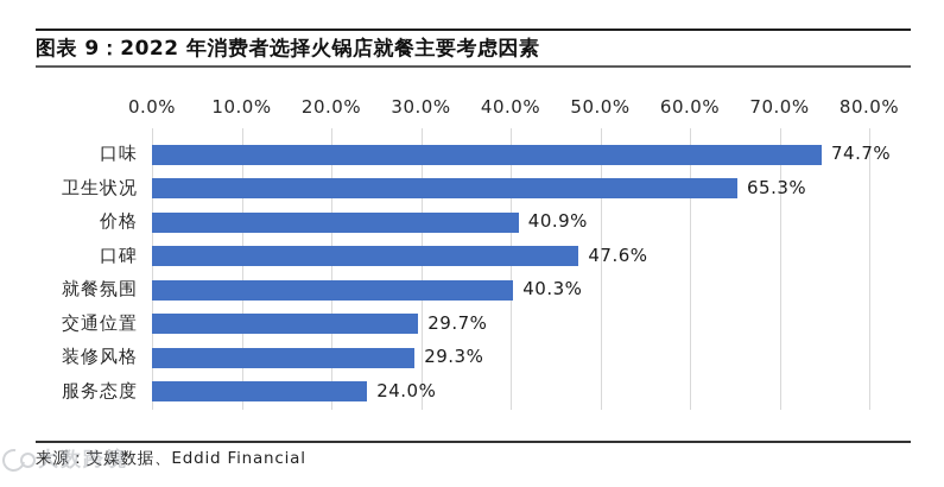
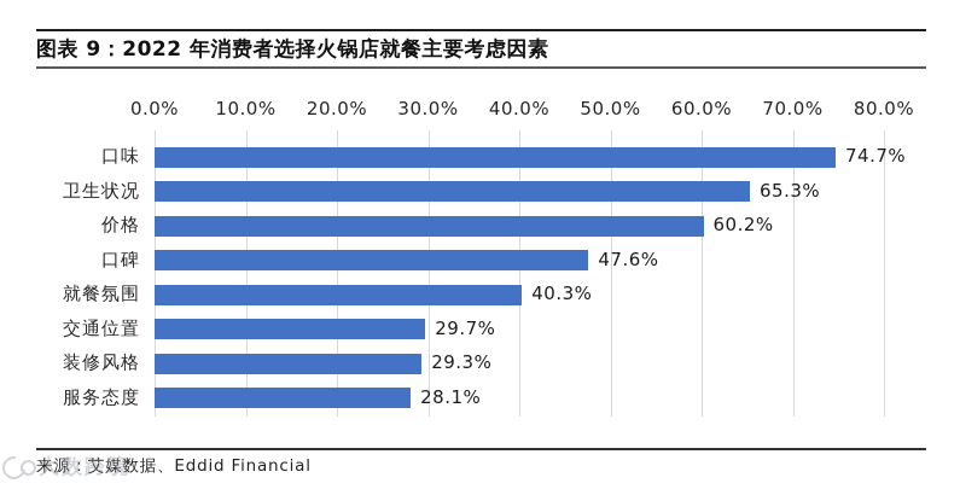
价格: 40.9% -> 60.2%
服务态度: 24.0% -> 28.1%
